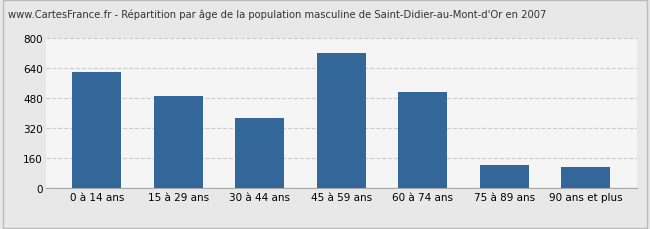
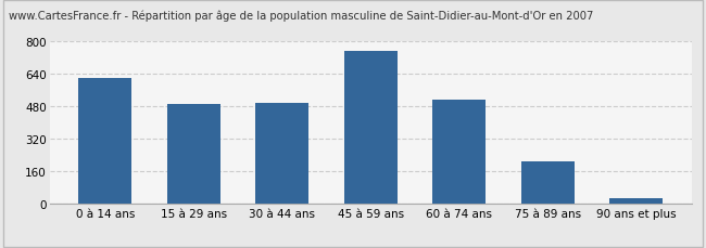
30 à 44 ans: 370 -> 500
45 à 59 ans: 720 -> 760
75 à 89 ans: 120 -> 200
90 ans et plus: 110 -> 20
